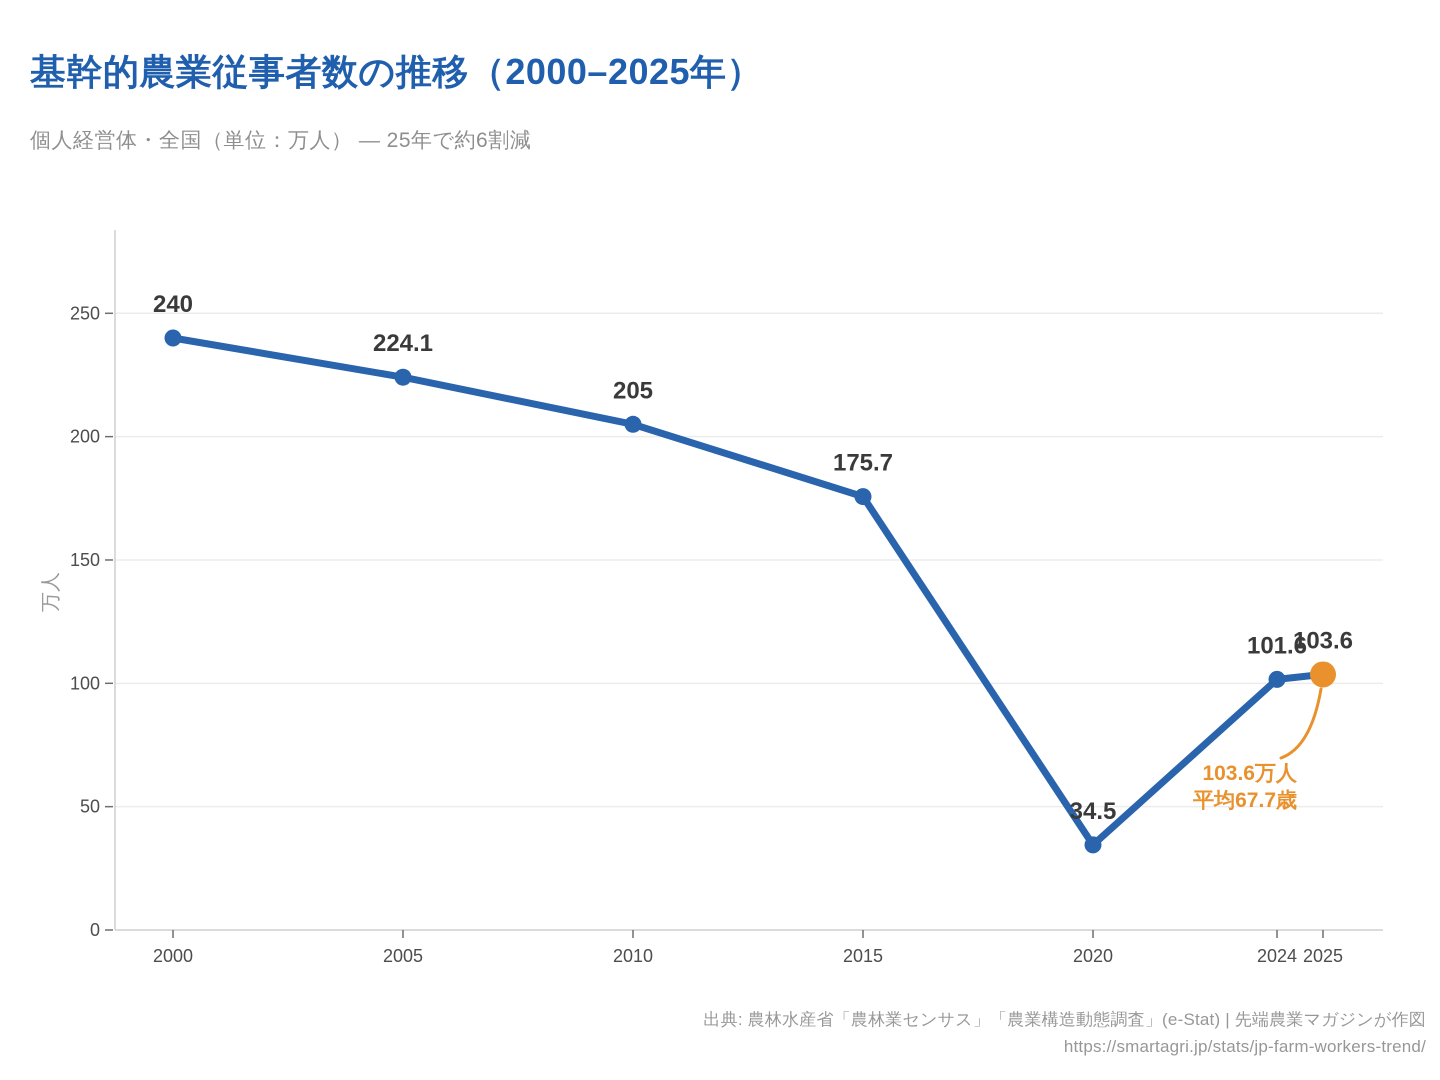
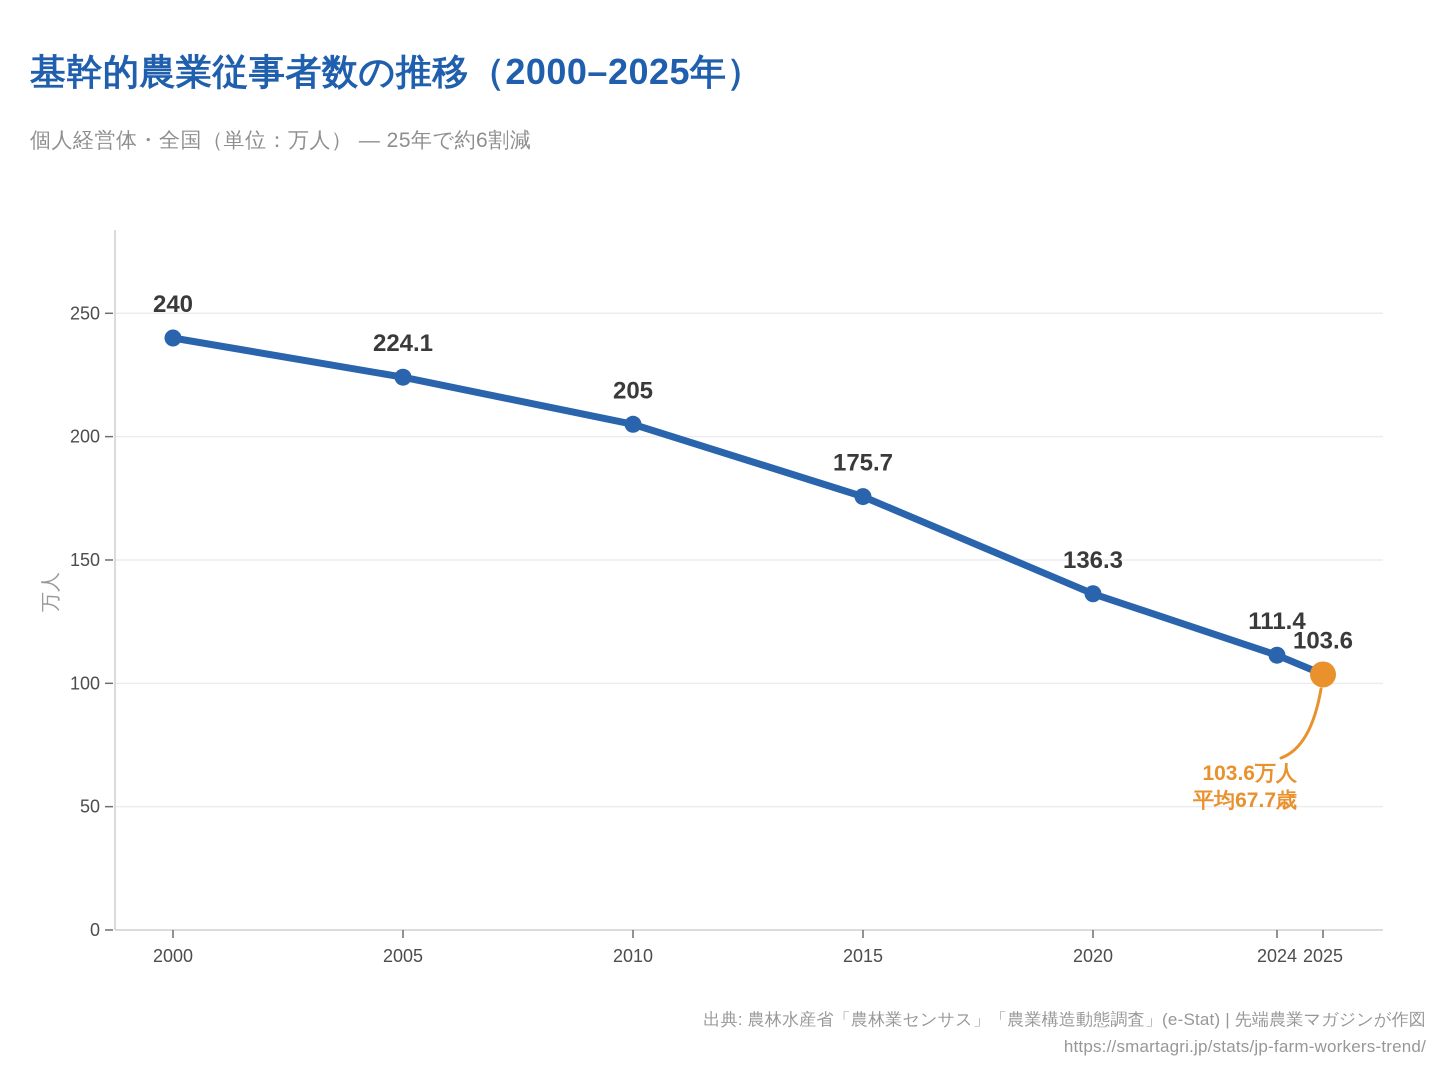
2020: 34.5 -> 136.3
2024: 101.6 -> 111.4
